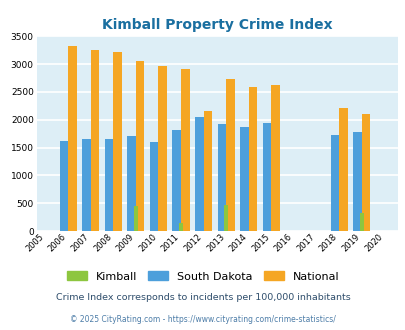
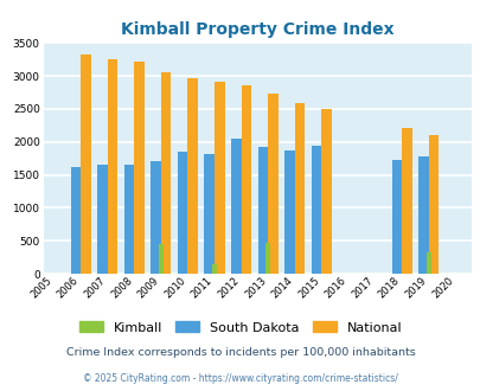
South Dakota/2010: 1600 -> 1840
National/2012: 2160 -> 2860
National/2015: 2620 -> 2500
